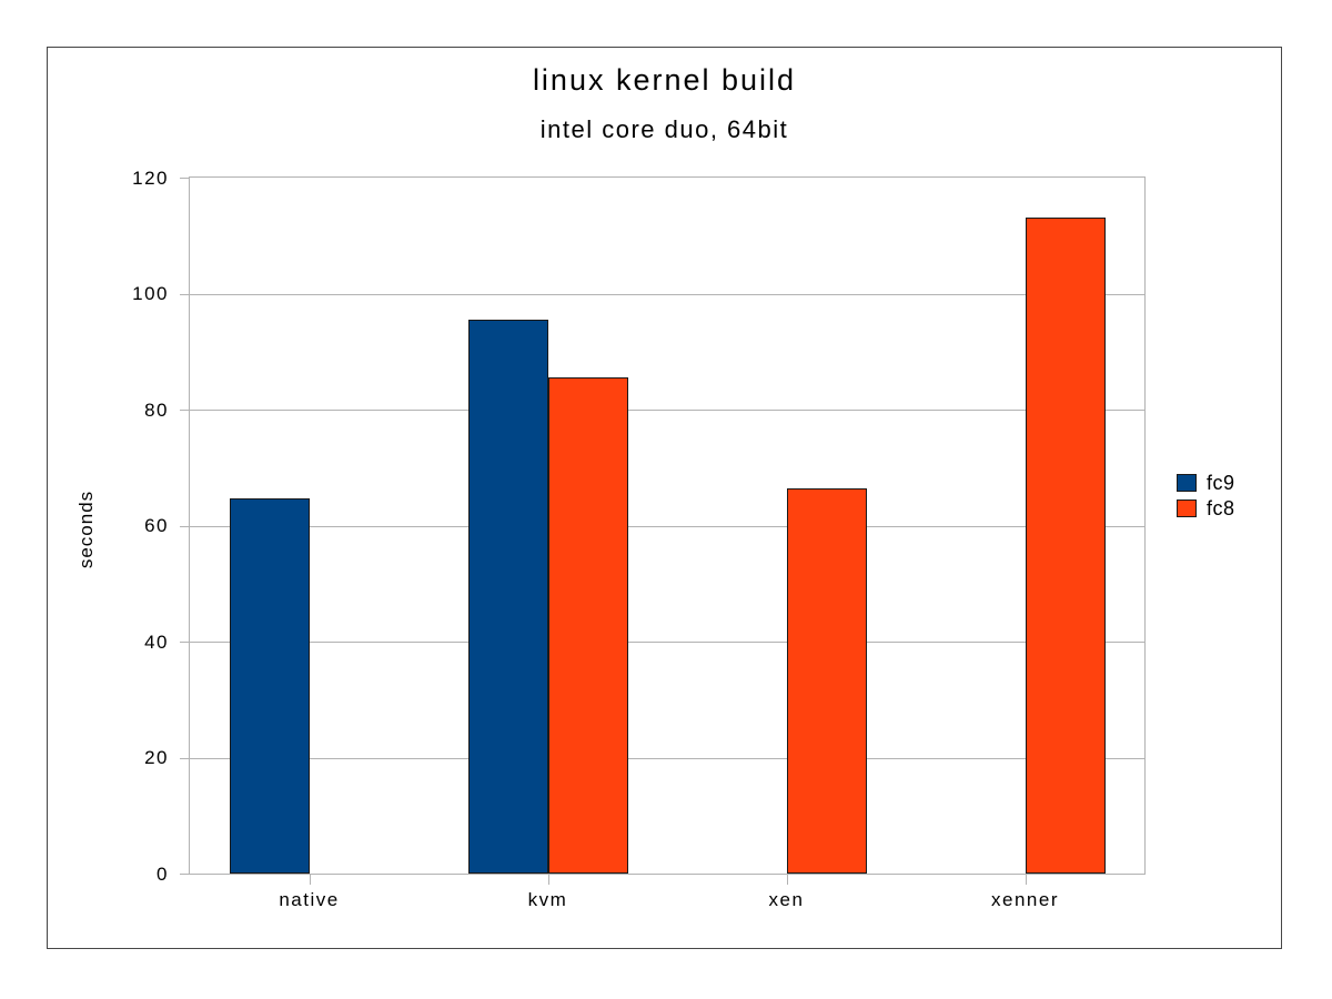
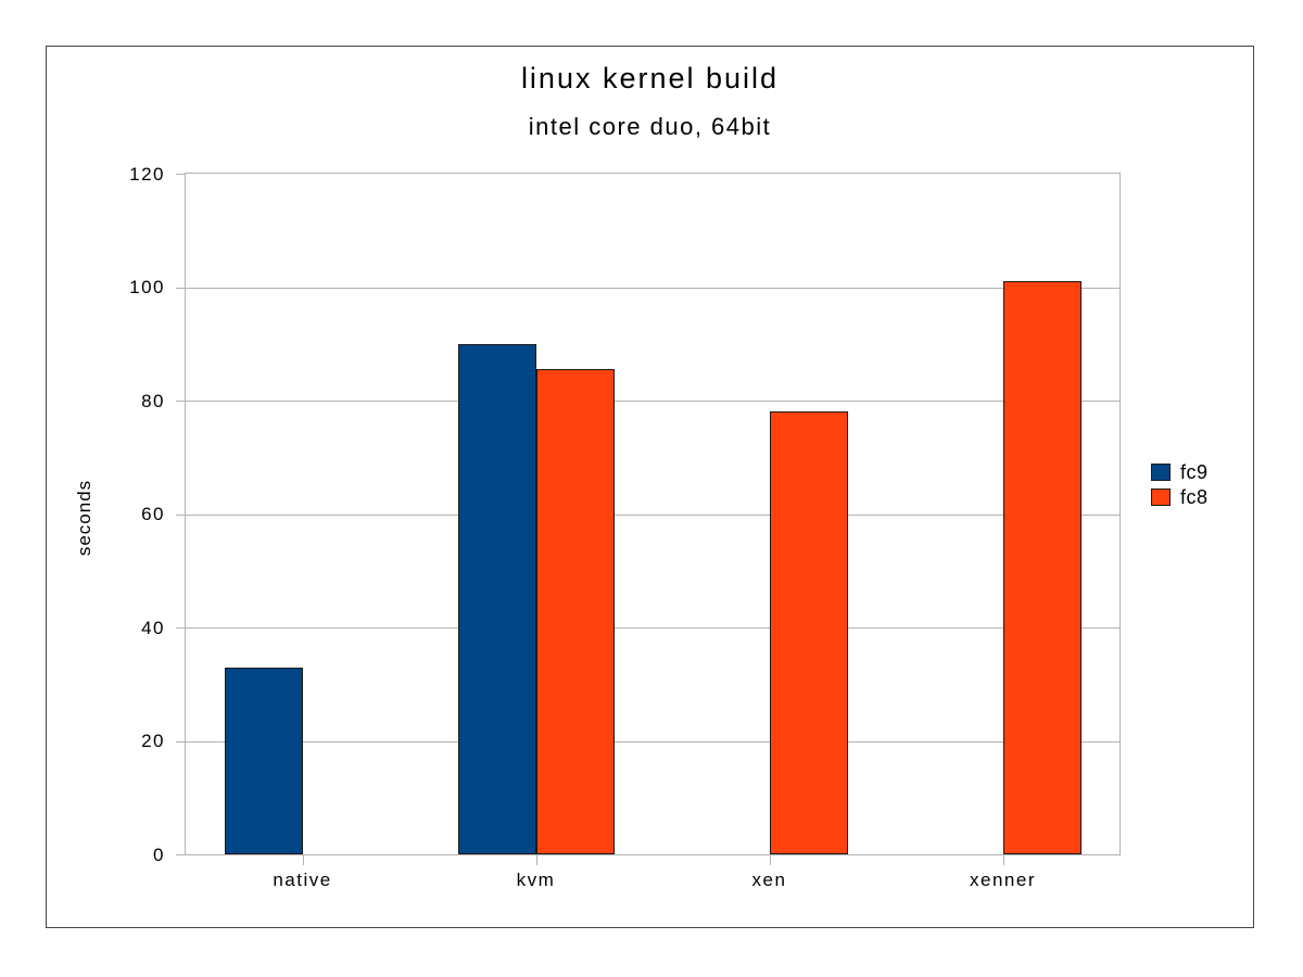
fc9/native: 65 -> 33
fc9/kvm: 96 -> 90
fc8/xen: 66 -> 78
fc8/xenner: 113 -> 101
